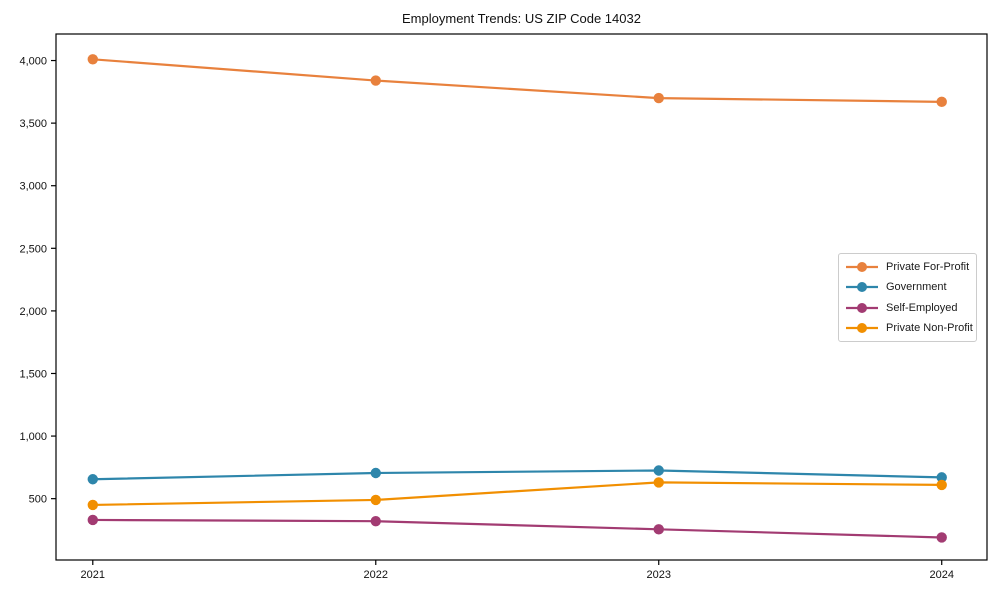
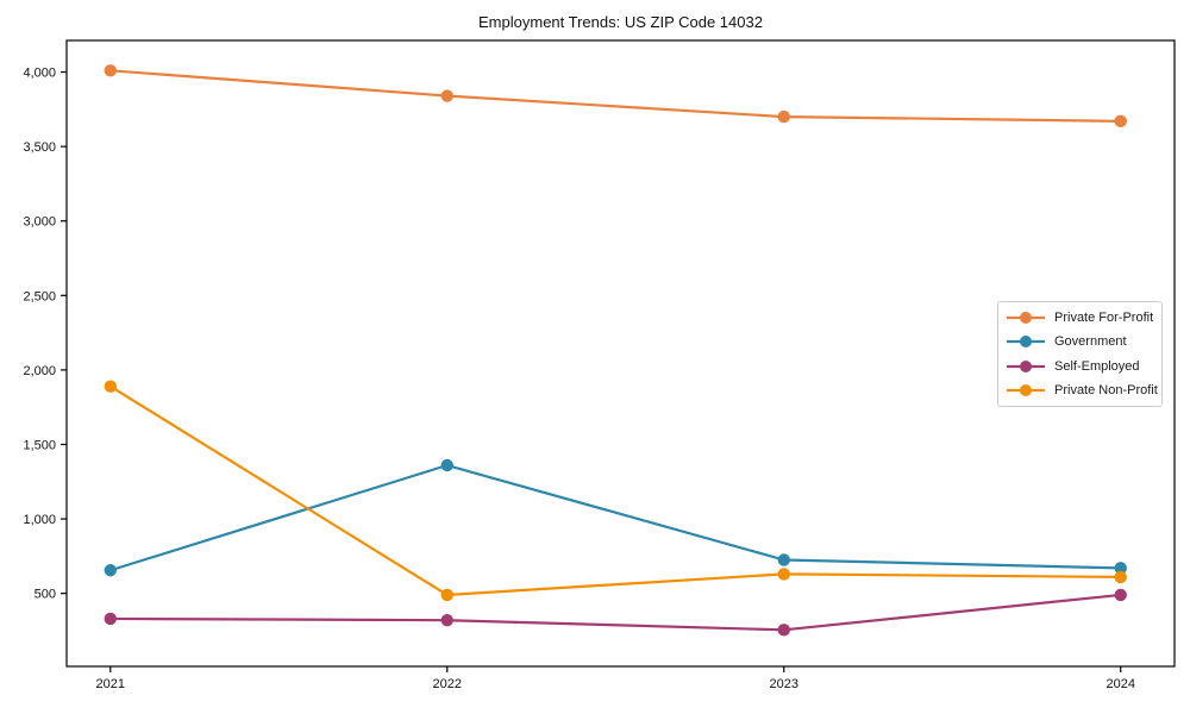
Private Non-Profit/2021: 450 -> 1890
Government/2022: 700 -> 1360
Self-Employed/2024: 190 -> 490
